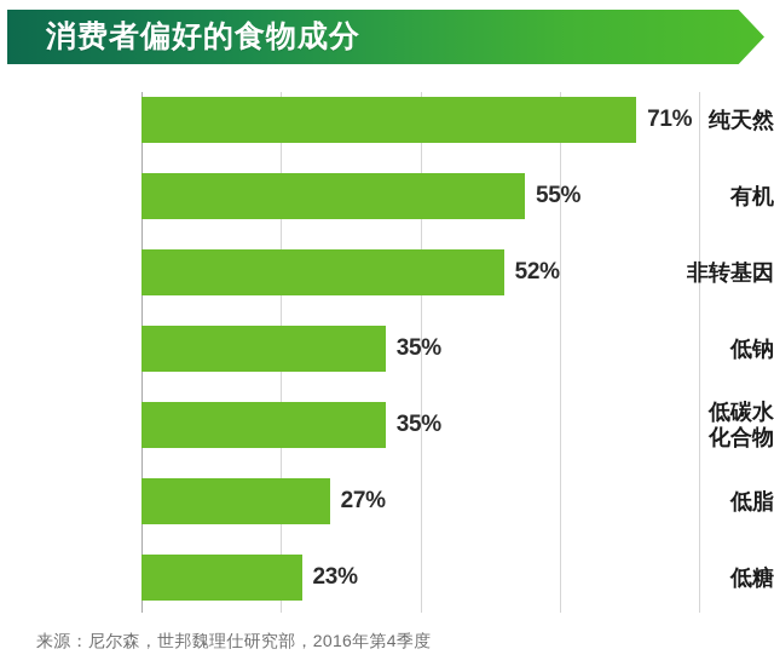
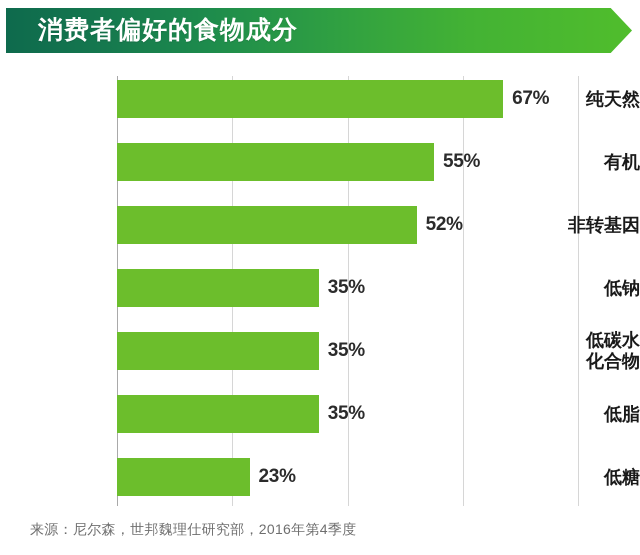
纯天然: 71% -> 67%
低脂: 27% -> 35%
